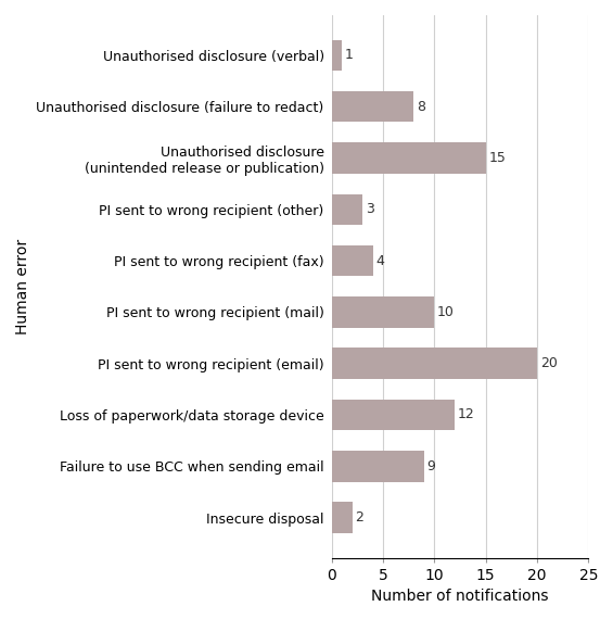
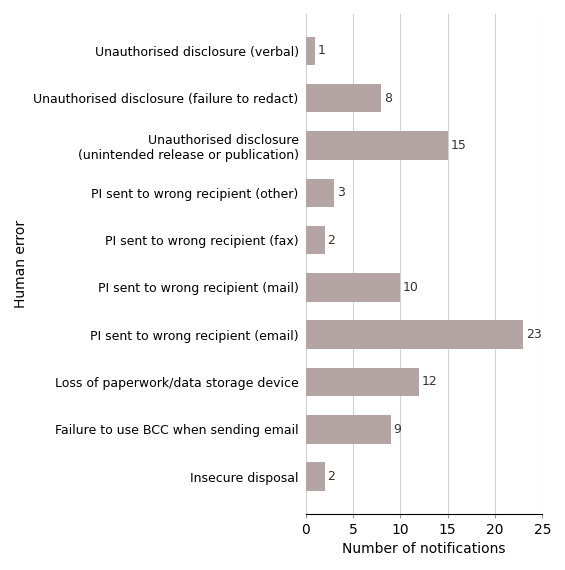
PI sent to wrong recipient (fax): 4 -> 2
PI sent to wrong recipient (email): 20 -> 23
